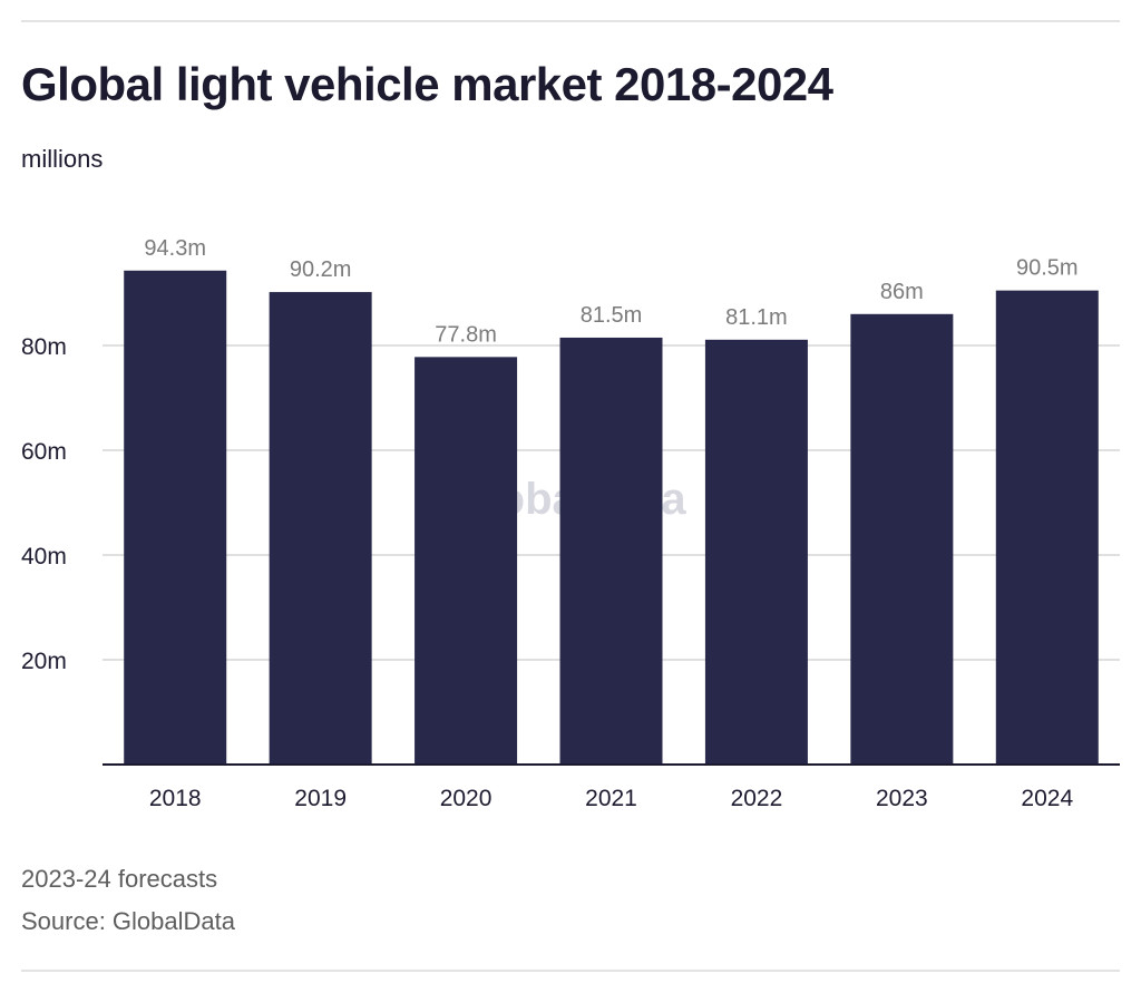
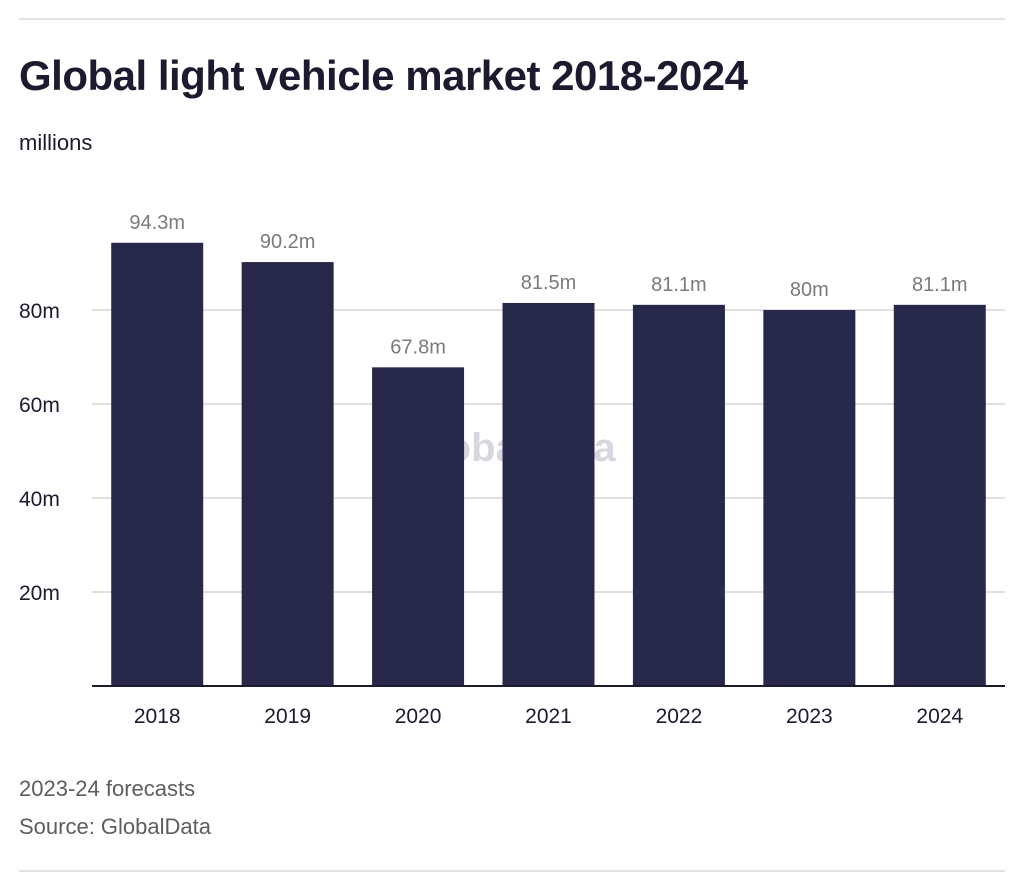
2020: 77.8m -> 67.8m
2023: 86m -> 80m
2024: 90.5m -> 81.1m
